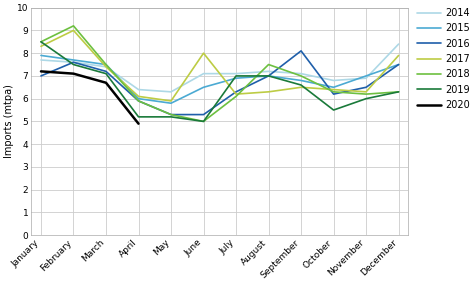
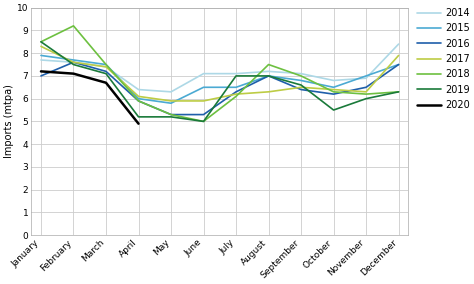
2017/February: 9.0 -> 7.6
2017/June: 8.0 -> 5.9
2015/July: 6.9 -> 6.5
2016/September: 8.1 -> 6.4
